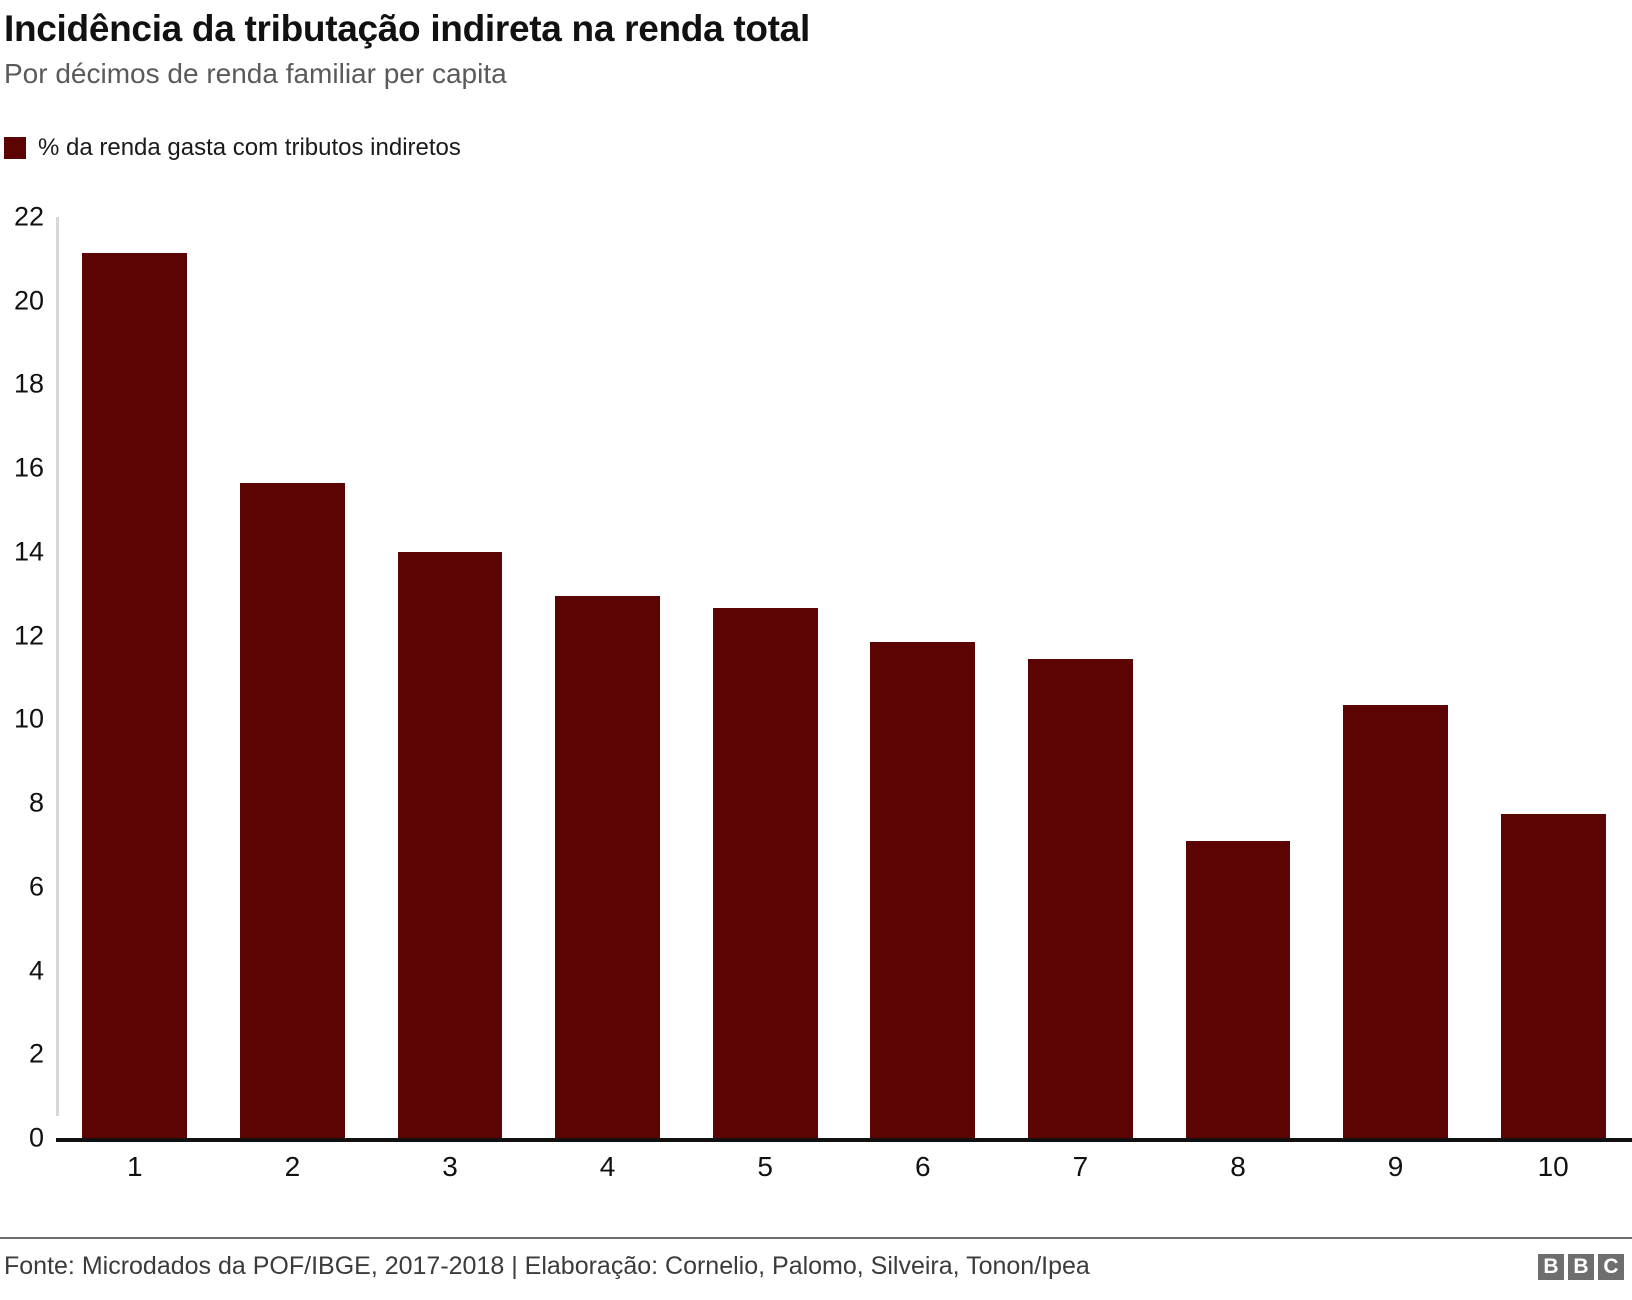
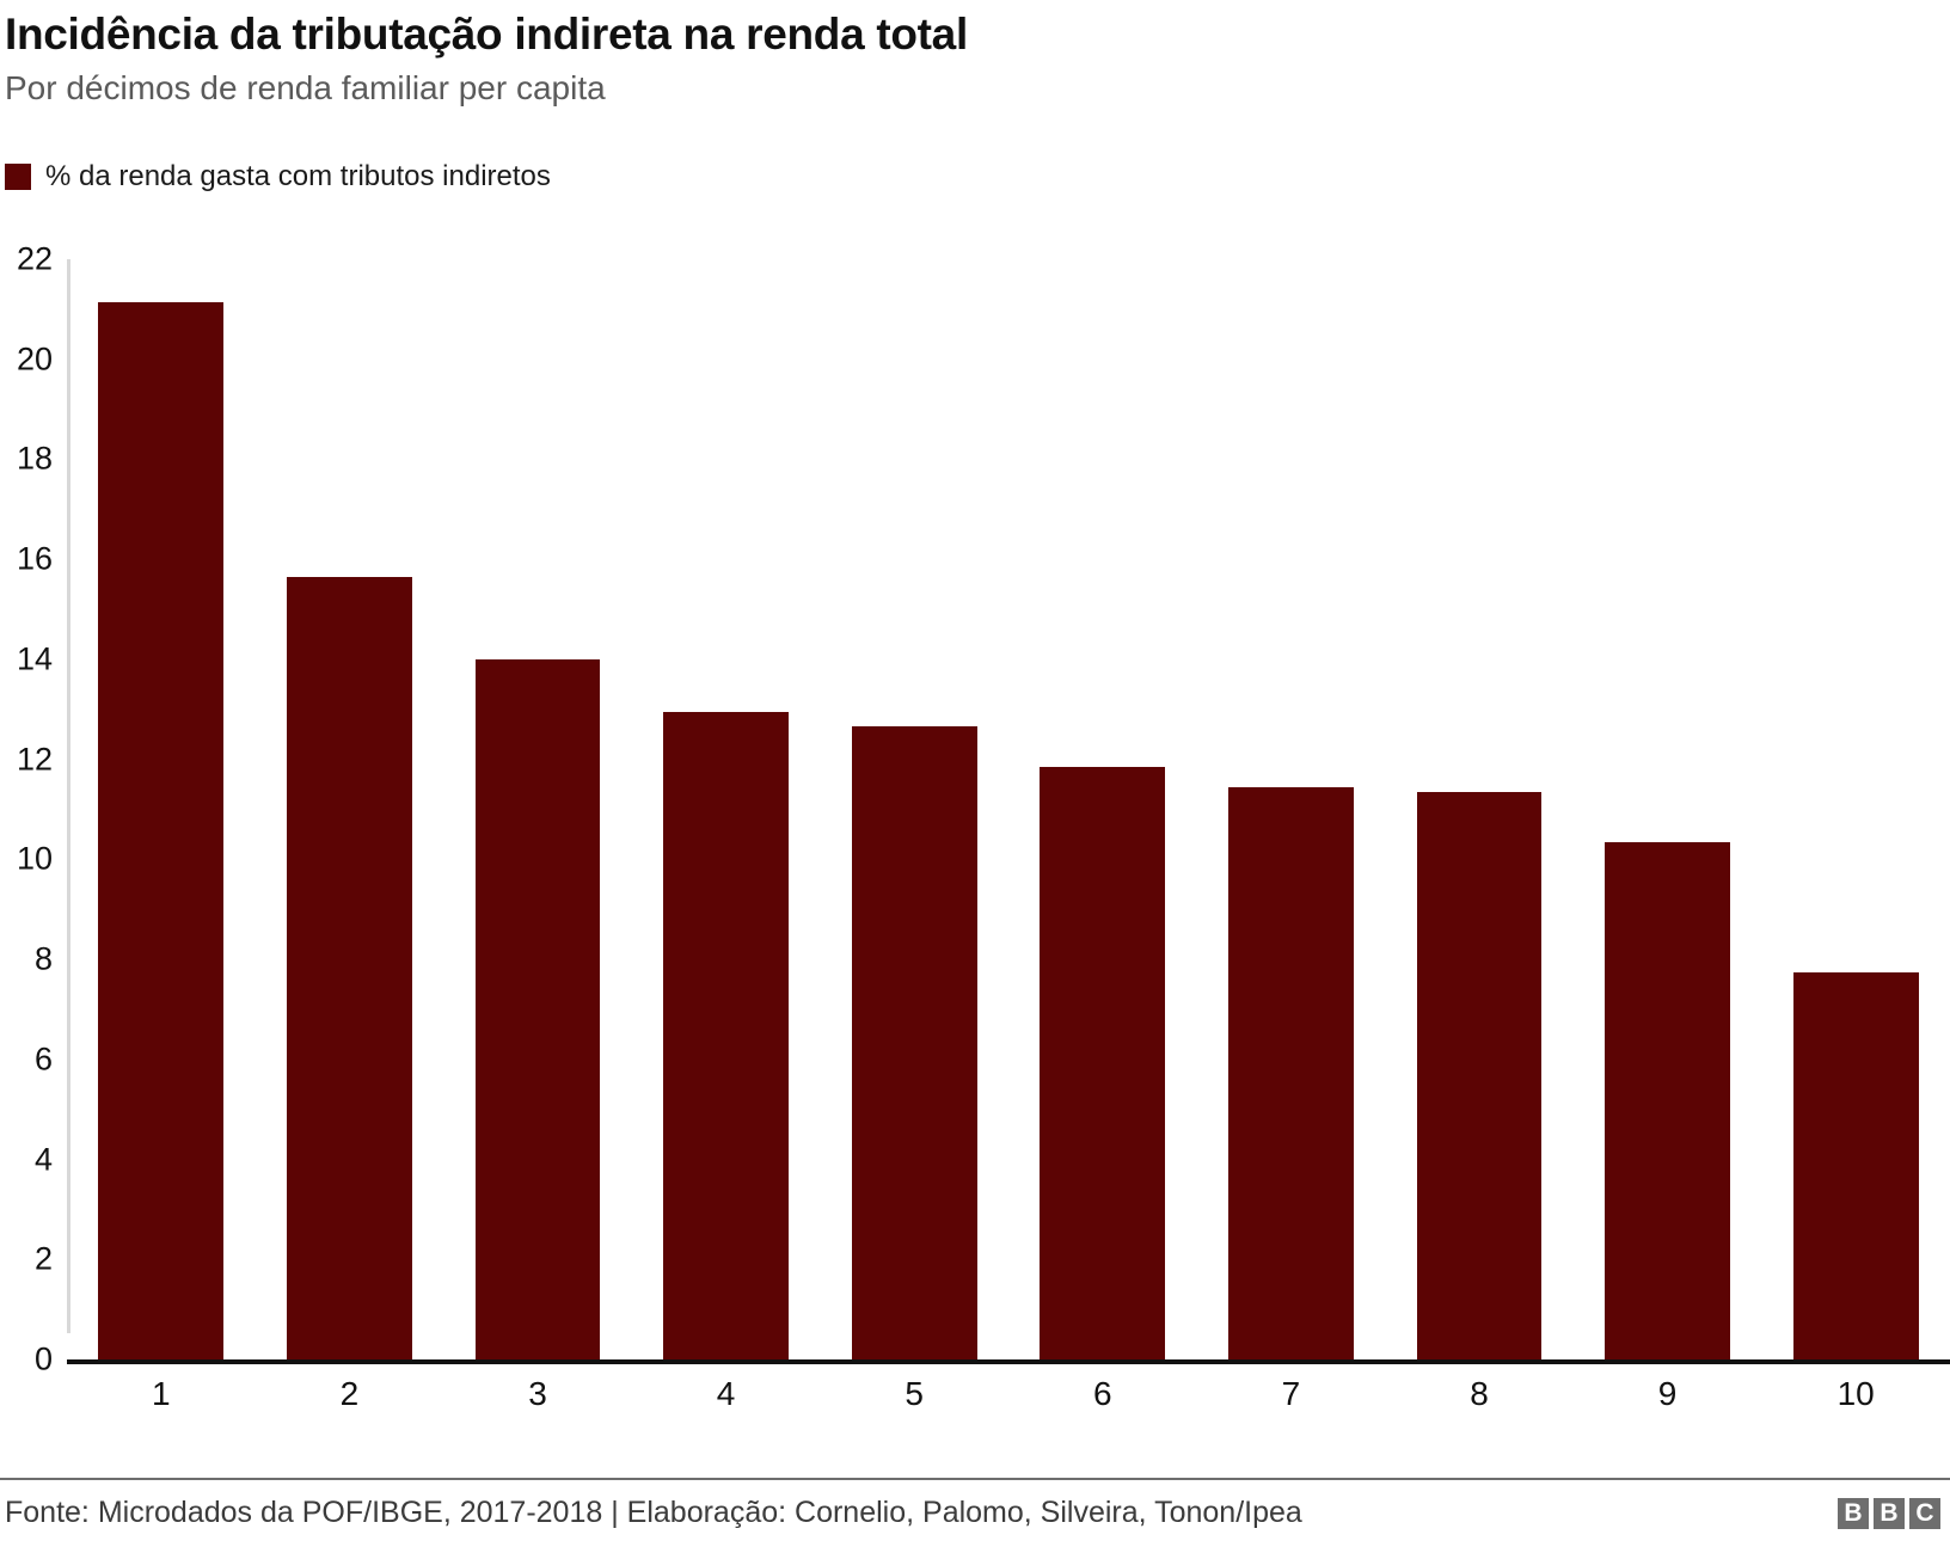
8: 7.1 -> 11.3
